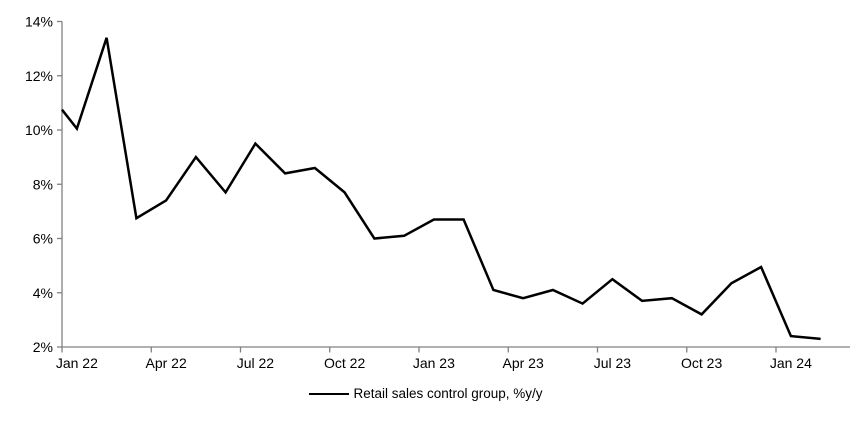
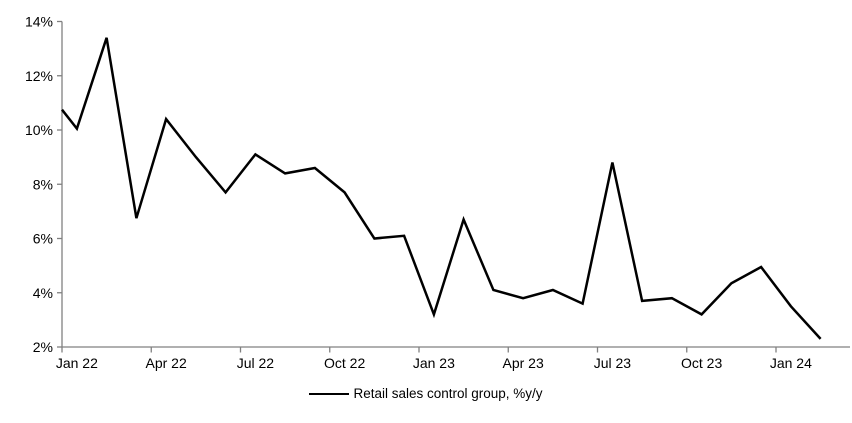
Apr 22: 7.4% -> 10.4%
Jul 22: 9.5% -> 9.1%
Jan 23: 6.7% -> 3.2%
Jul 23: 4.5% -> 8.8%
Jan 24: 2.4% -> 3.5%
